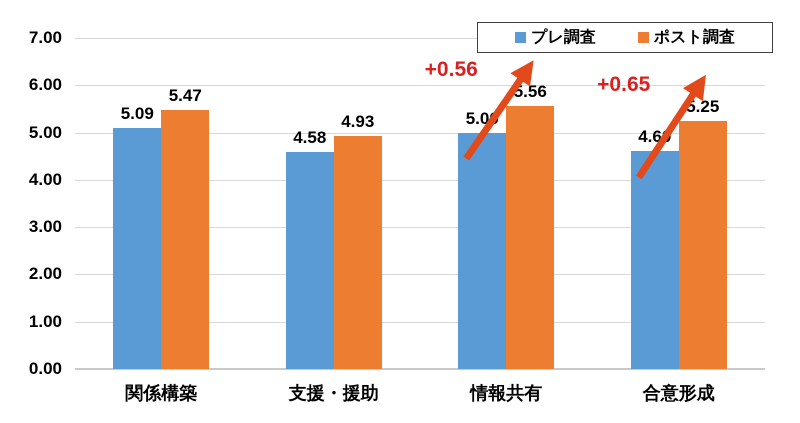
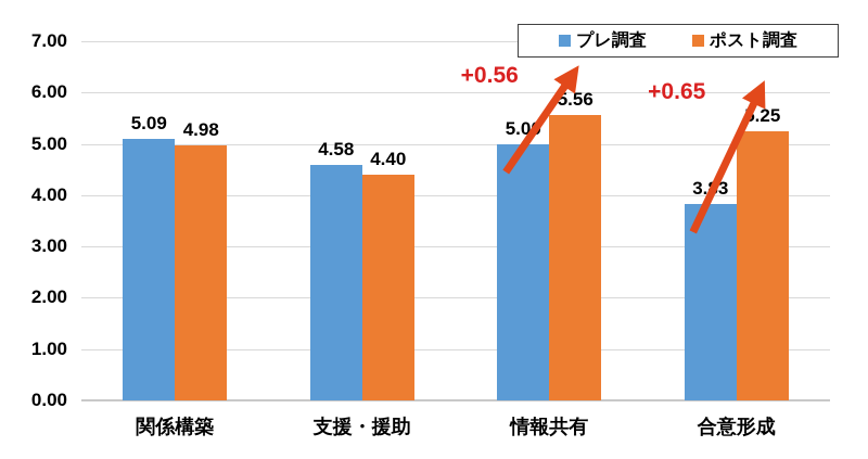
ポスト調査/関係構築: 5.47 -> 4.98
ポスト調査/支援・援助: 4.93 -> 4.40
プレ調査/合意形成: 4.60 -> 3.83
